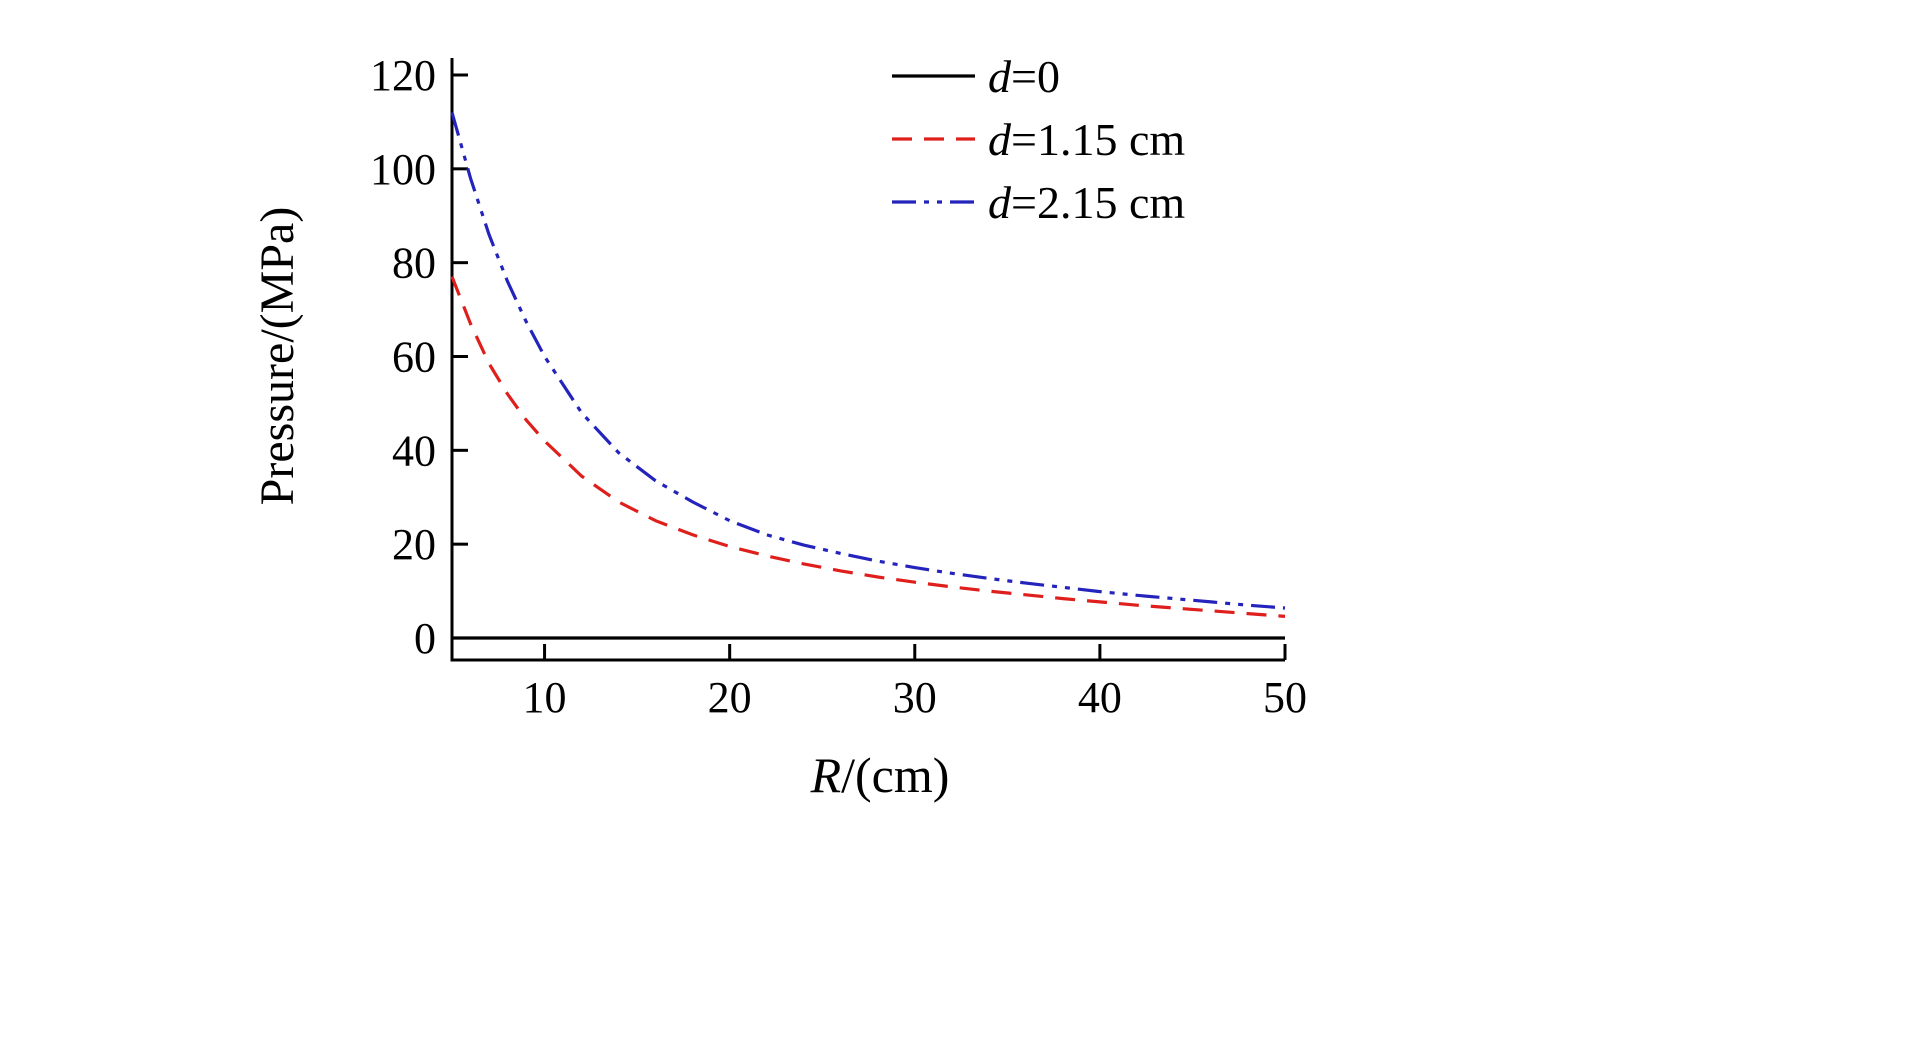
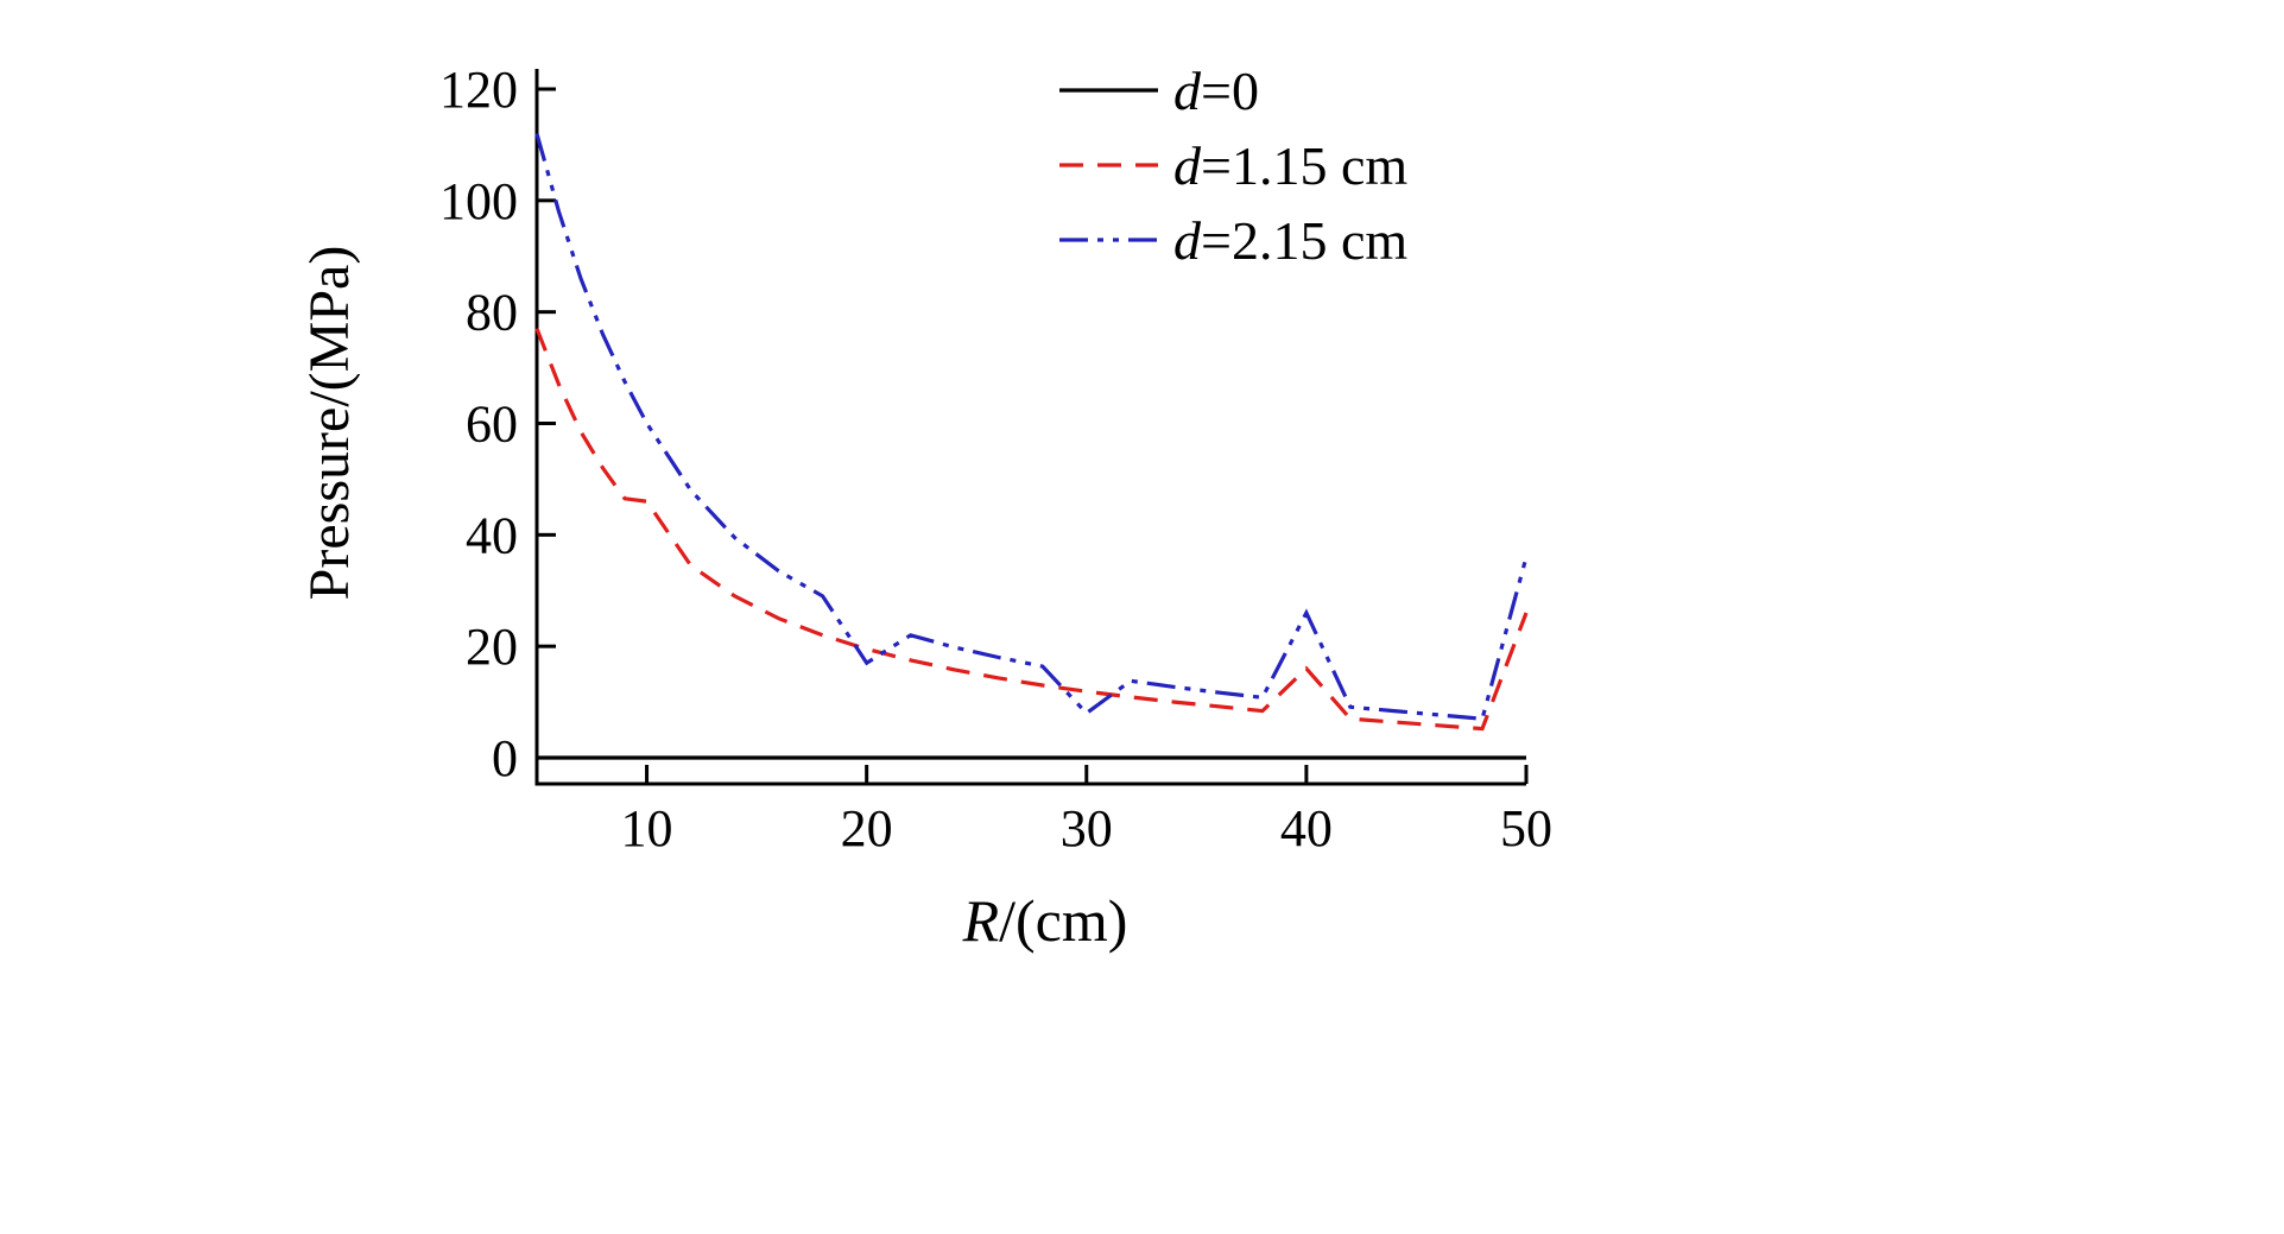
d=1.15 cm/10: 42 -> 46
d=2.15 cm/20: 25 -> 17
d=2.15 cm/30: 15 -> 8
d=1.15 cm/40: 8 -> 16
d=2.15 cm/40: 10 -> 26
d=1.15 cm/50: 5 -> 26
d=2.15 cm/50: 6 -> 36
